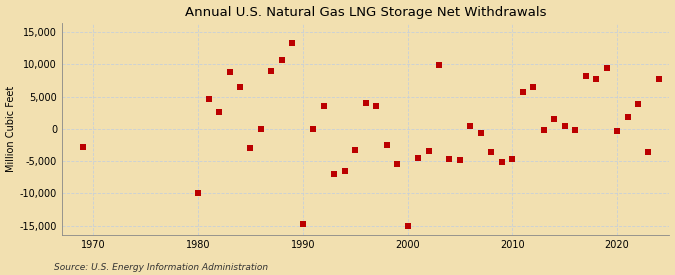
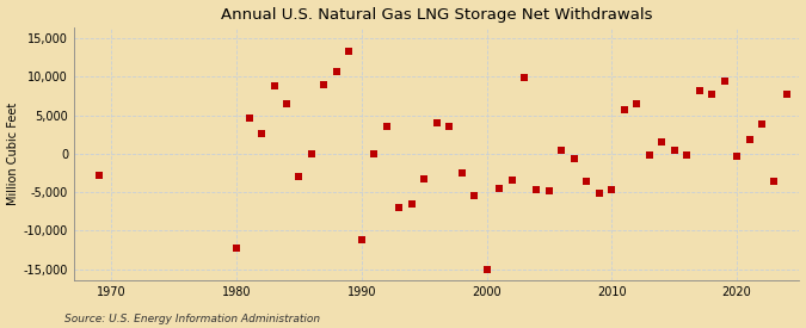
1980: -10,000 -> -12,200
1990: -14,800 -> -11,200
